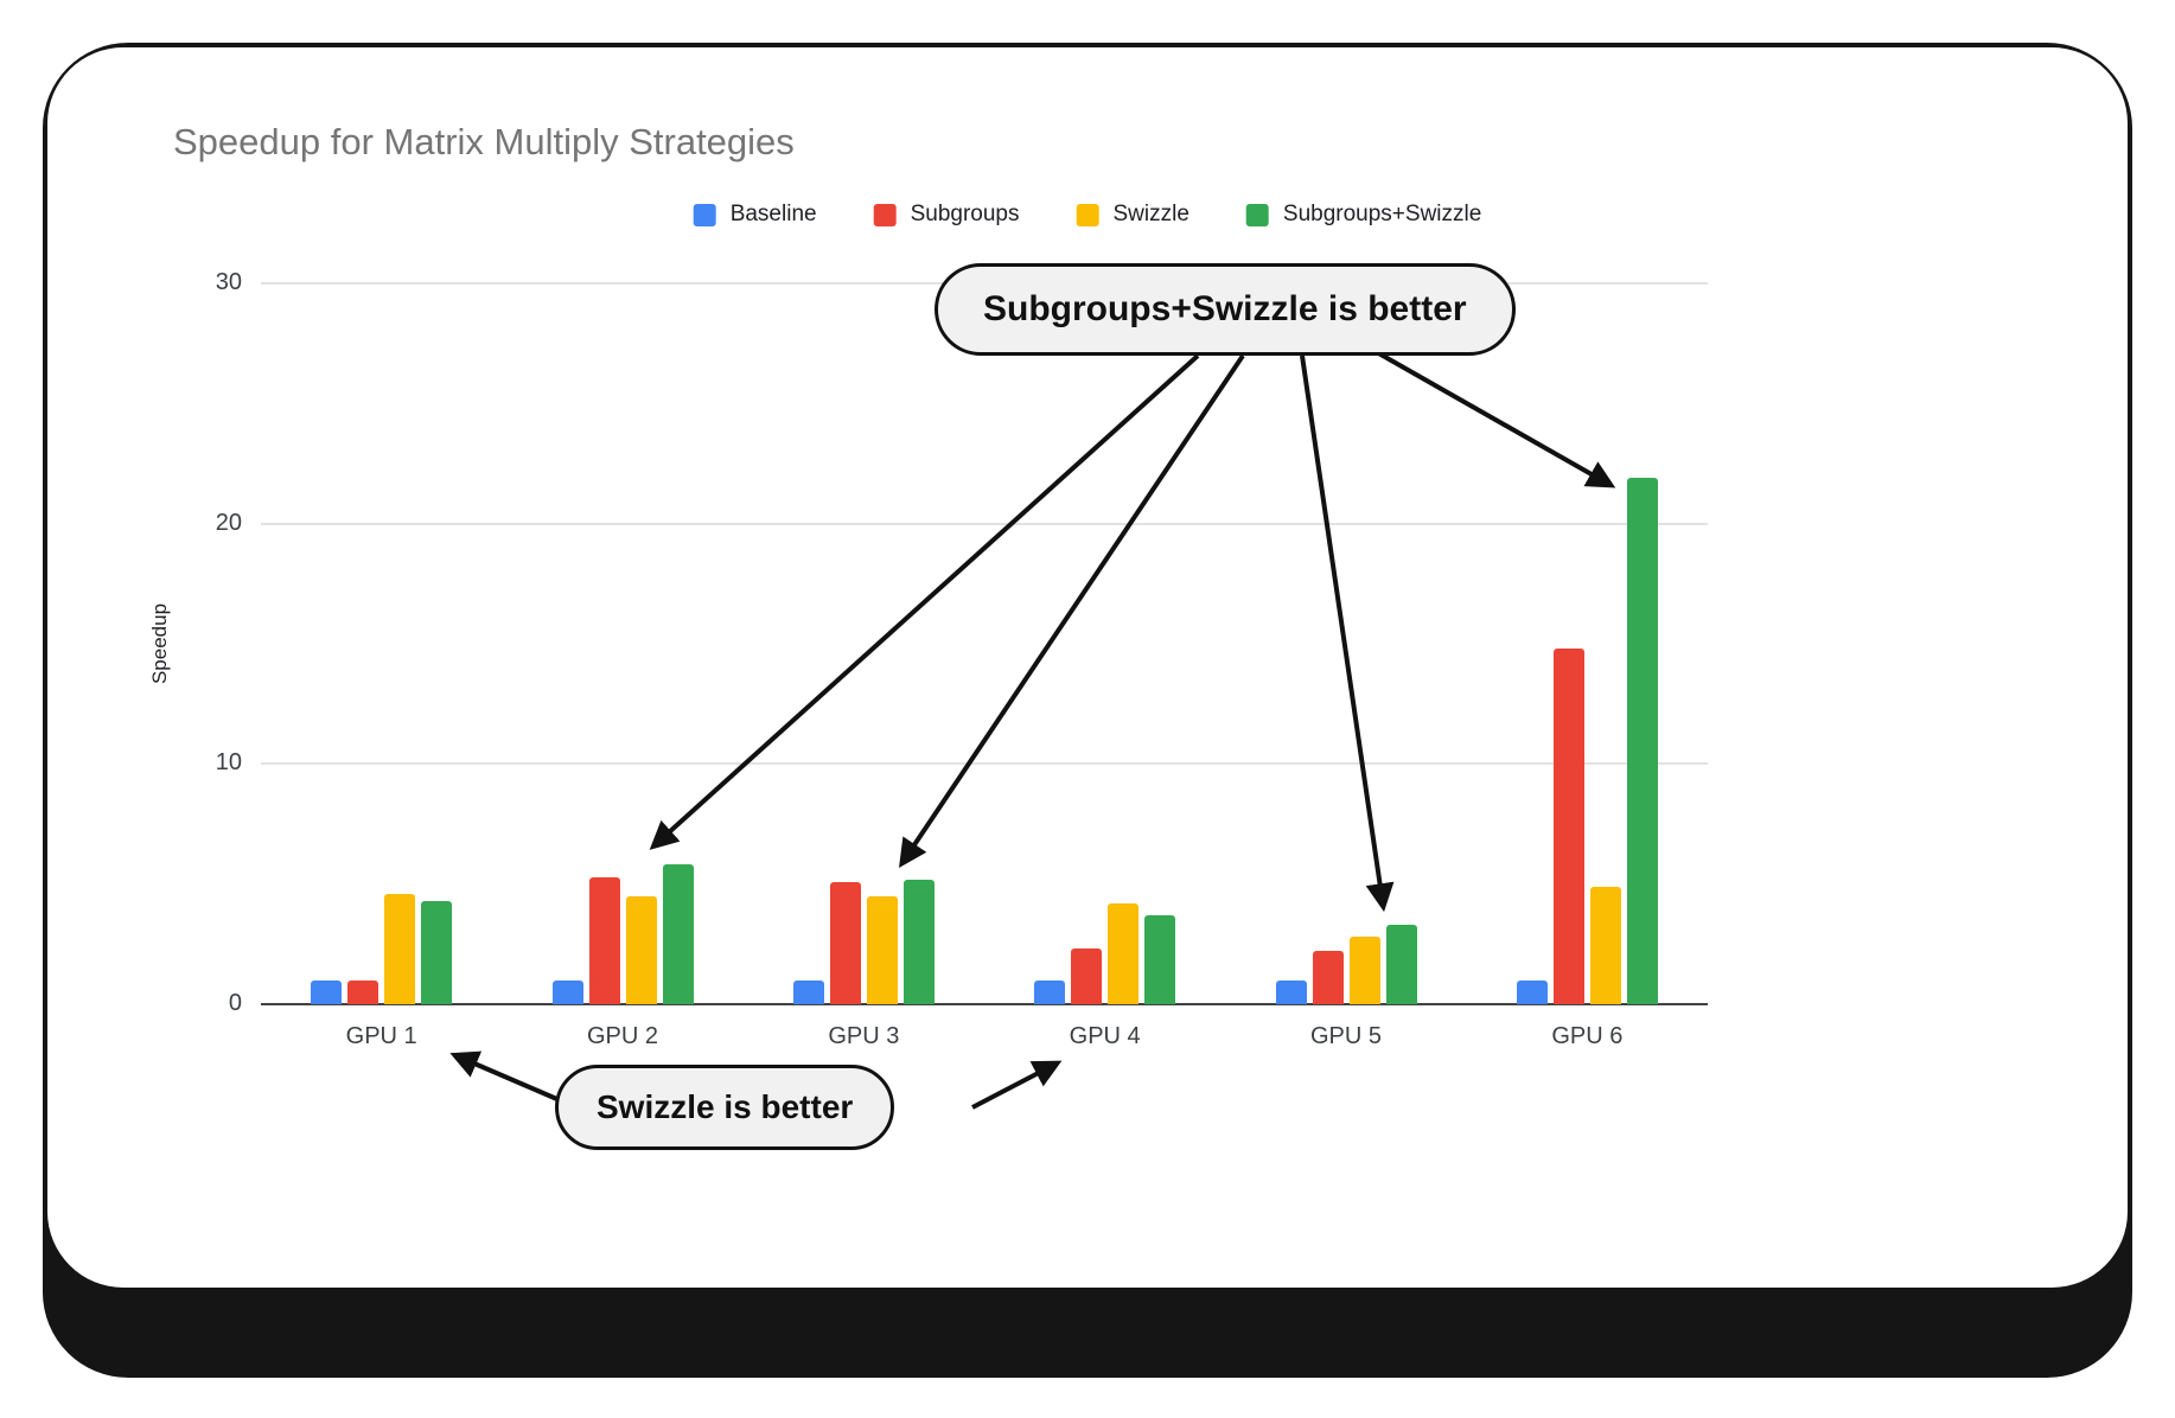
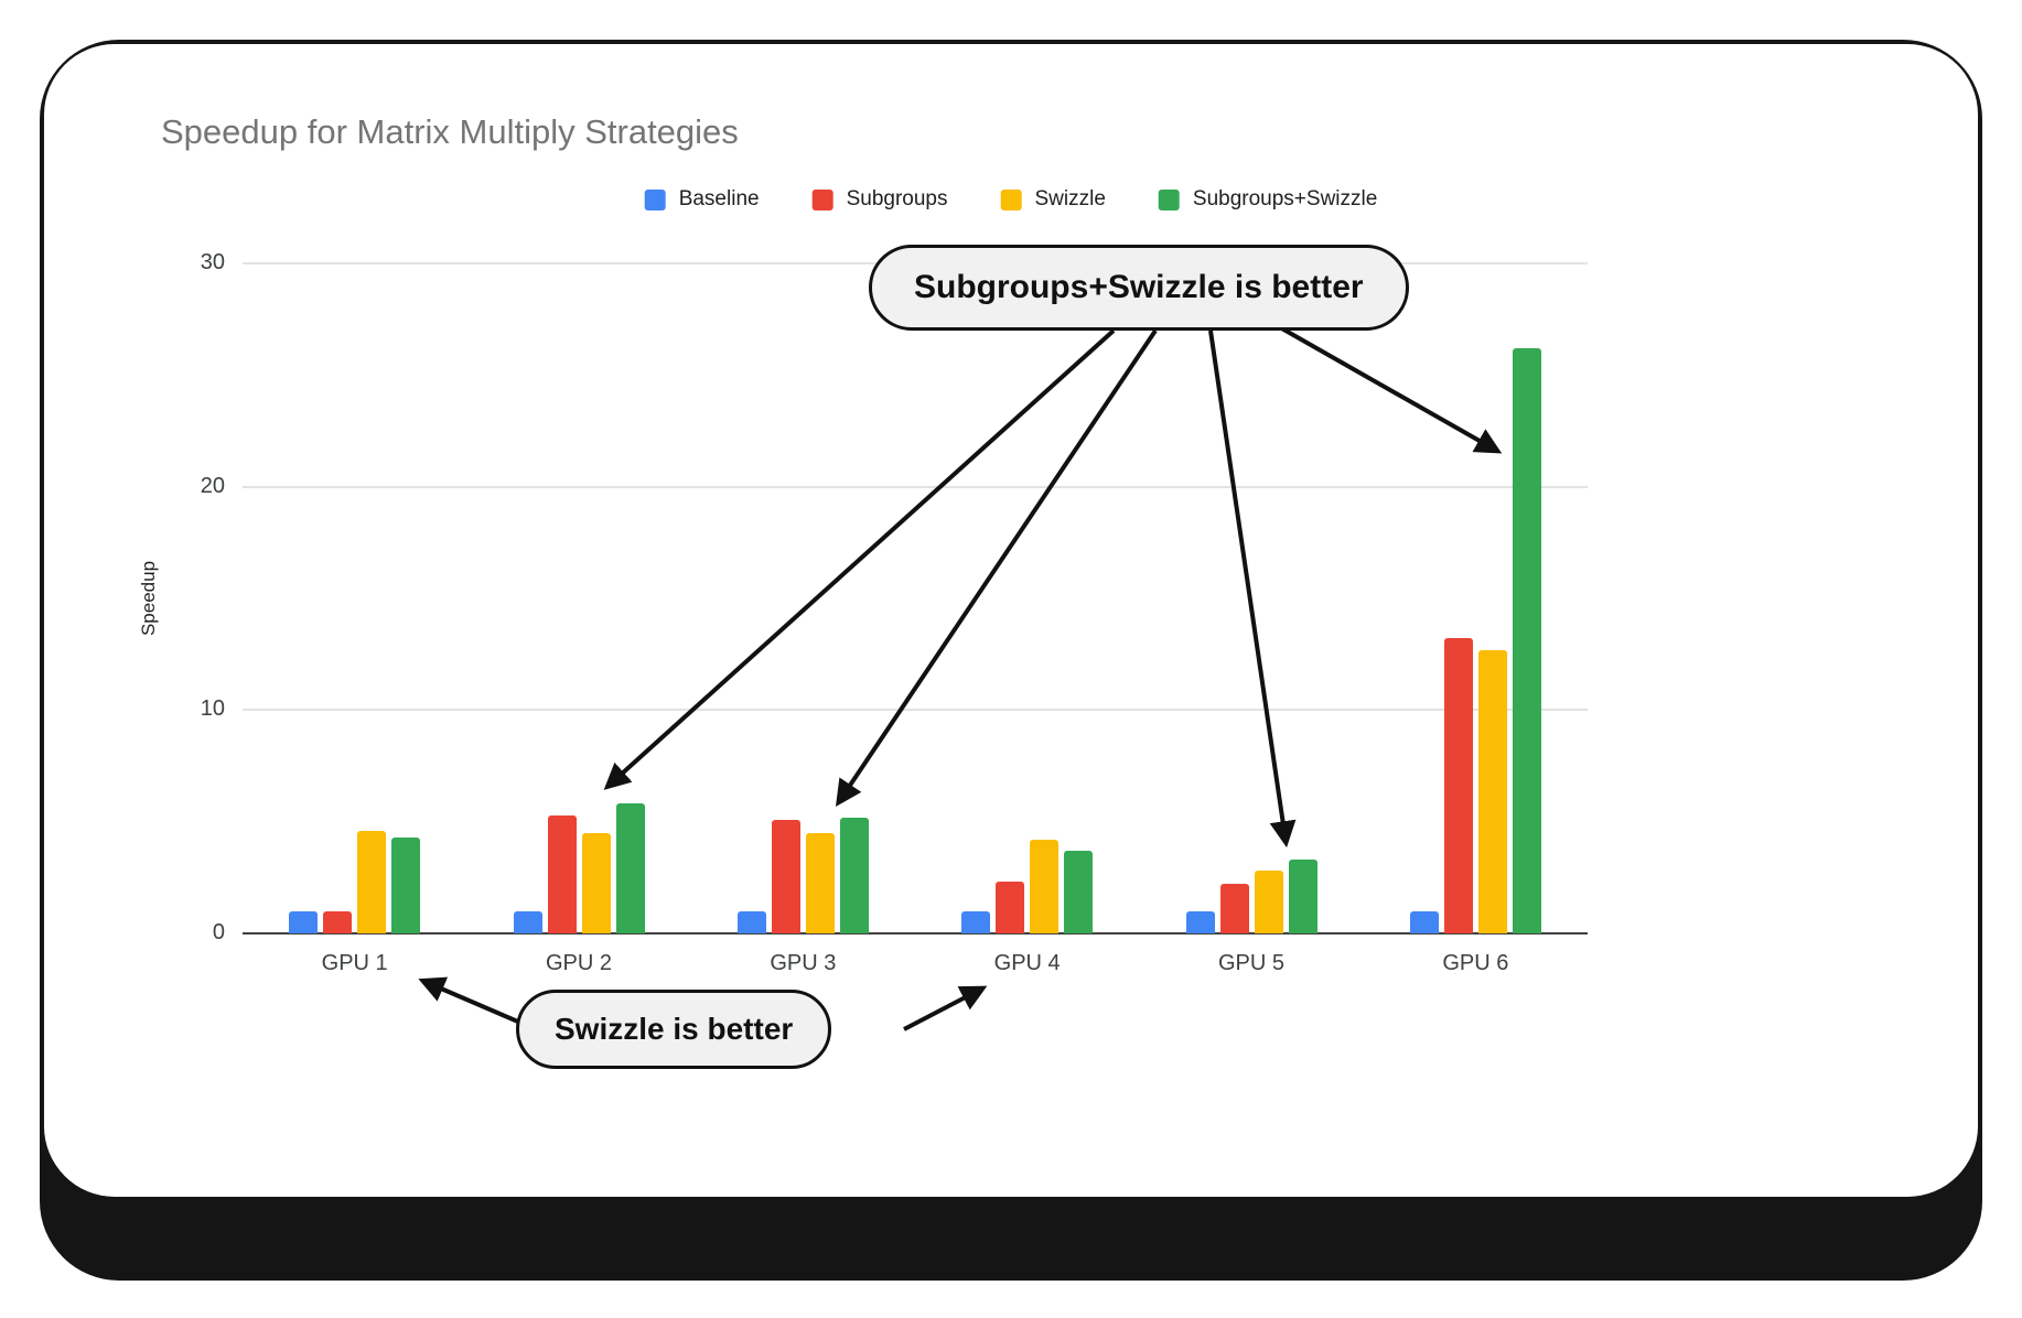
Subgroups/GPU 6: 14.8 -> 13.2
Swizzle/GPU 6: 4.9 -> 12.7
Subgroups+Swizzle/GPU 6: 21.9 -> 26.2
